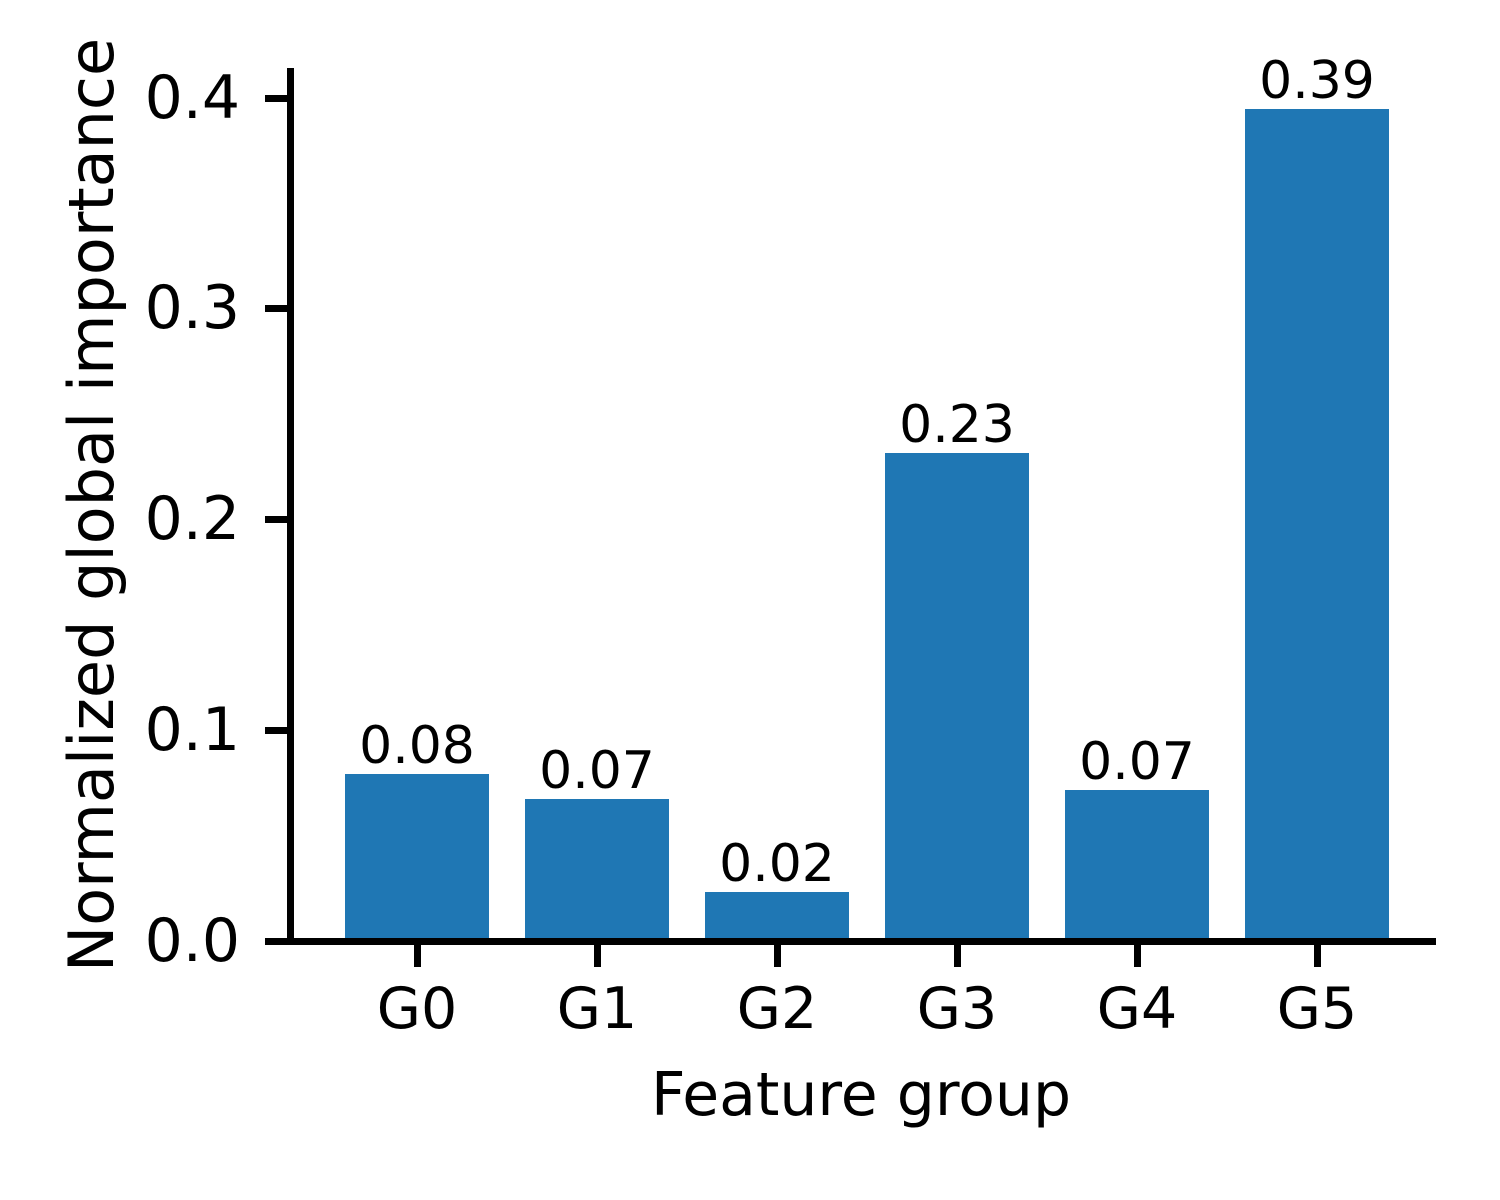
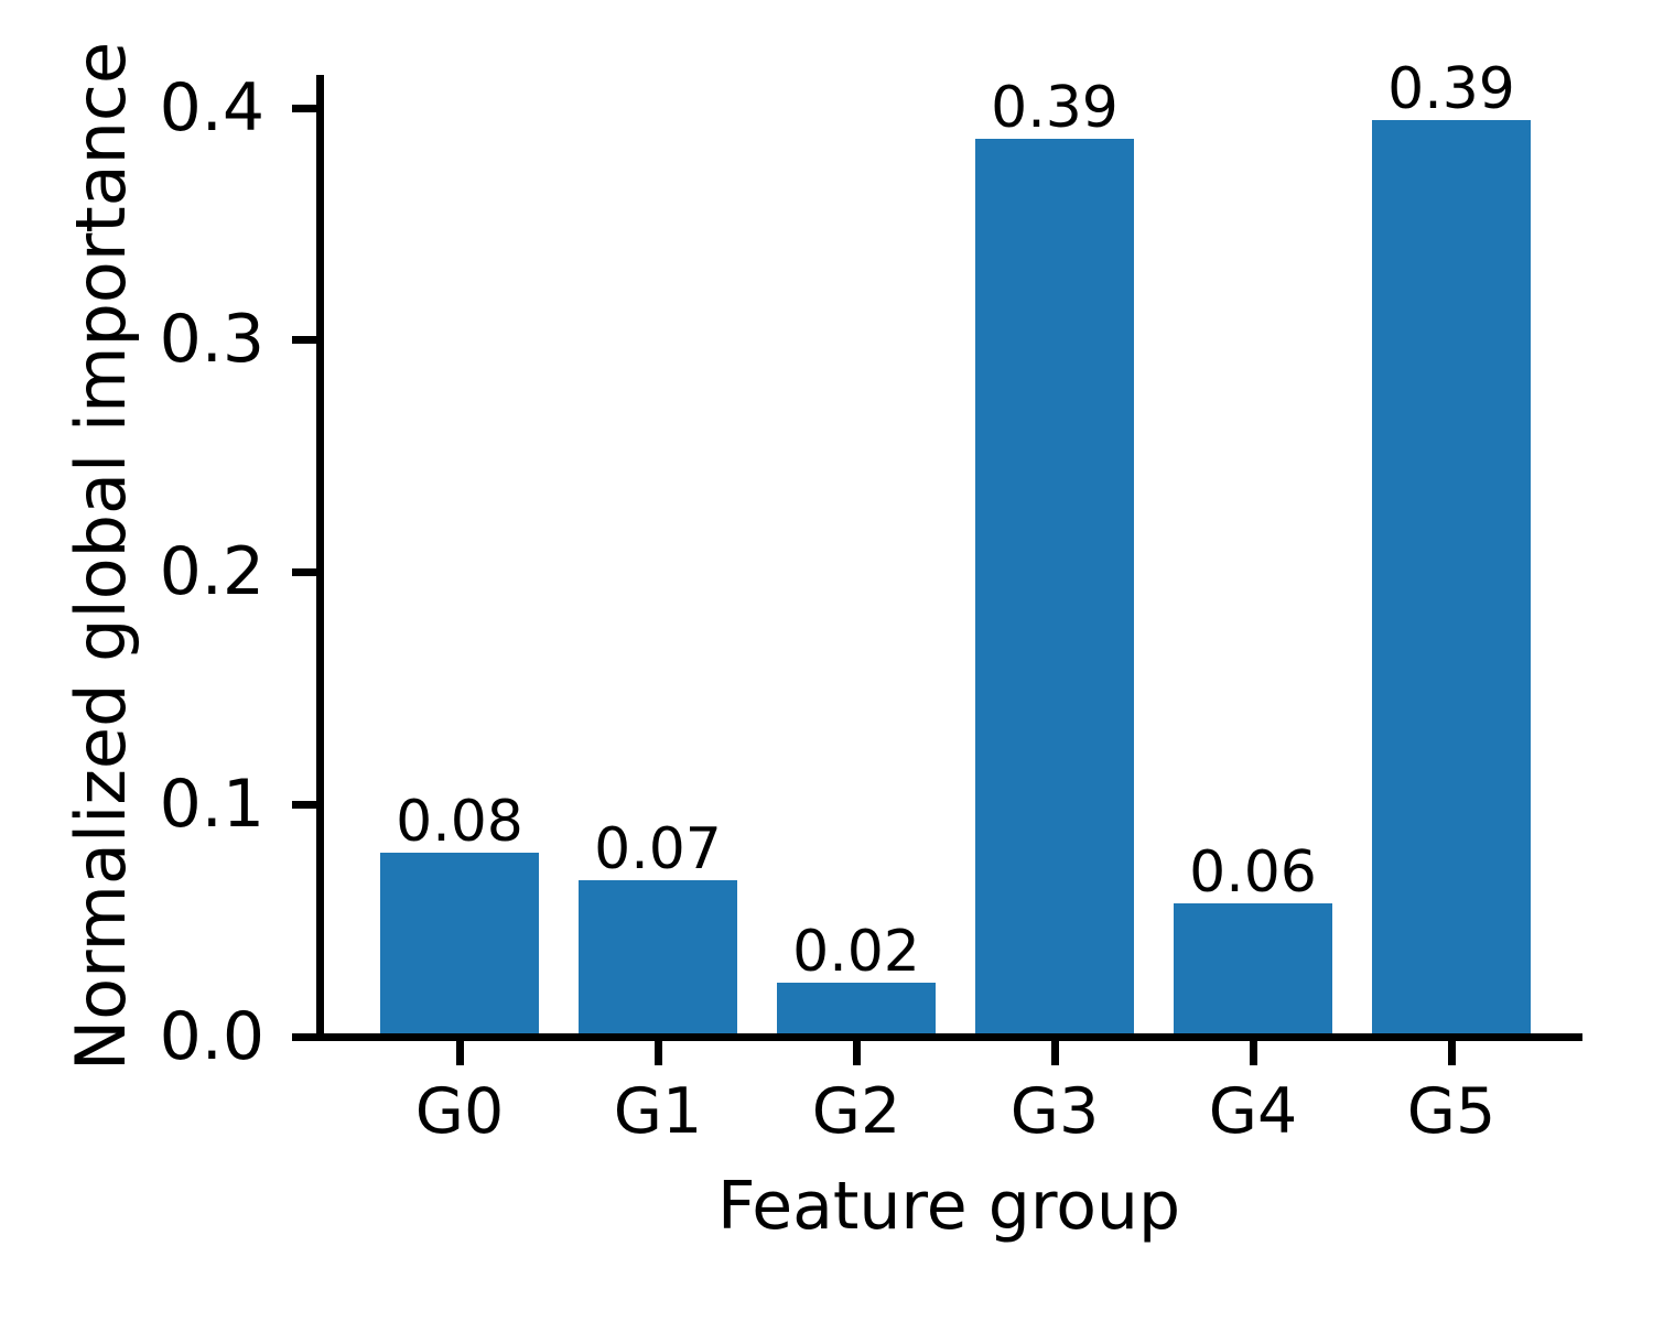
G3: 0.23 -> 0.39
G4: 0.07 -> 0.06
